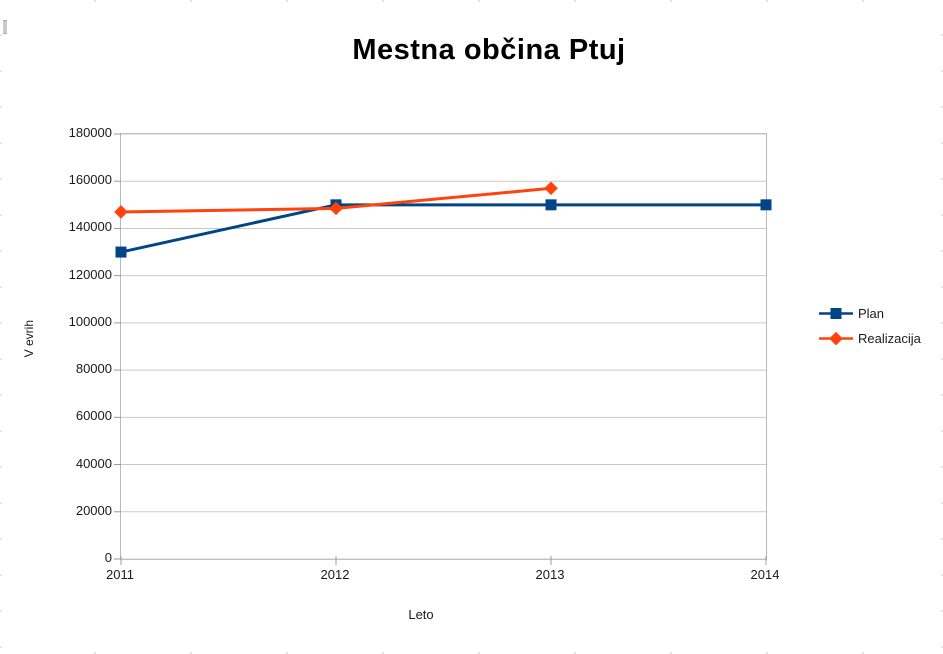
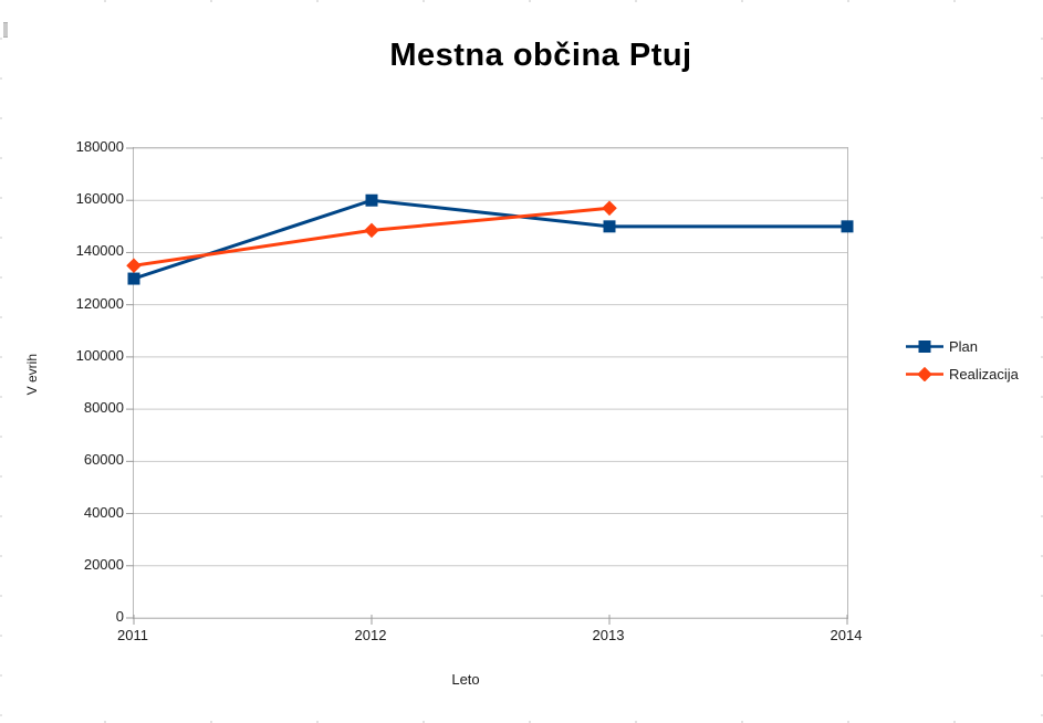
Realizacija/2011: 147000 -> 135000
Plan/2012: 150000 -> 160000
